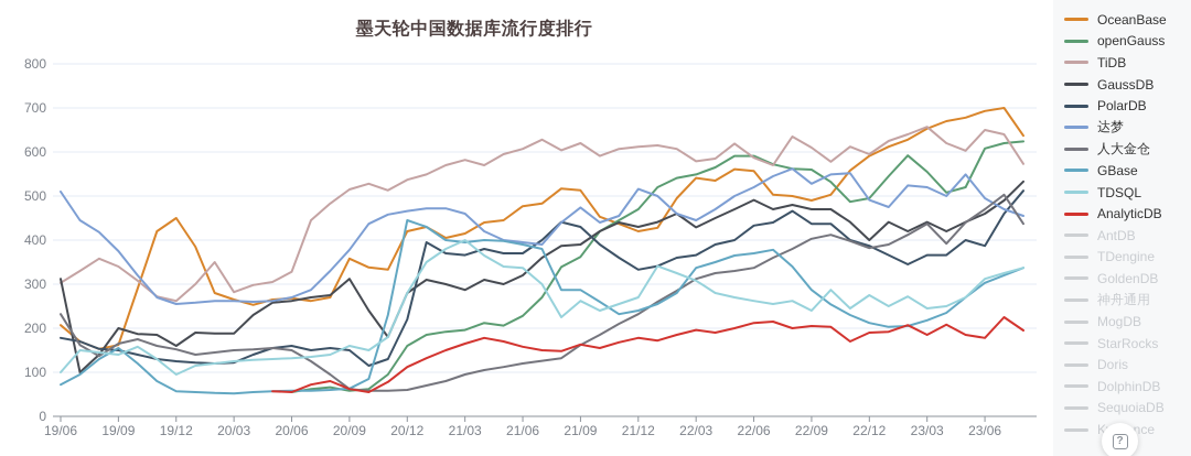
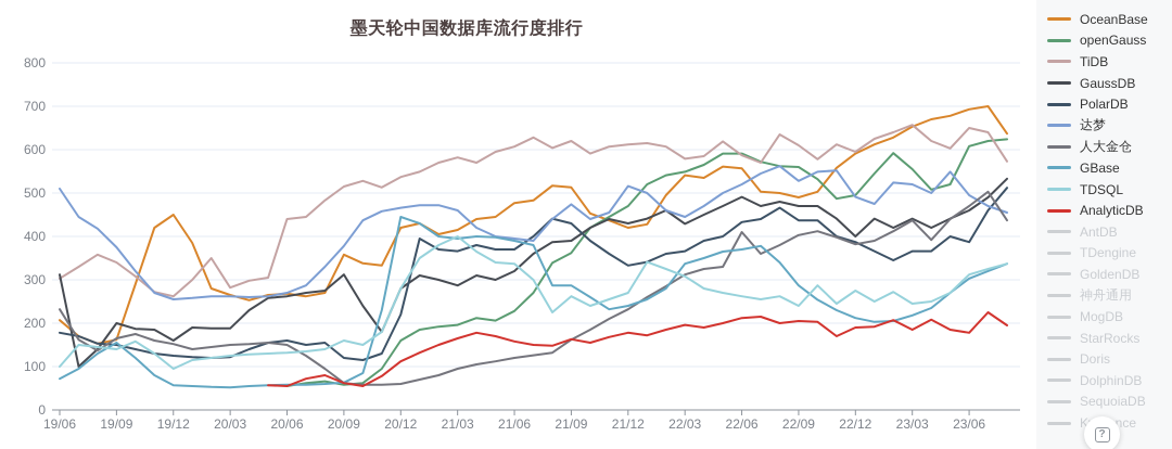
TiDB/20/06: 330 -> 440
PolarDB/20/09: 150 -> 120
人大金仓/22/06: 340 -> 410
